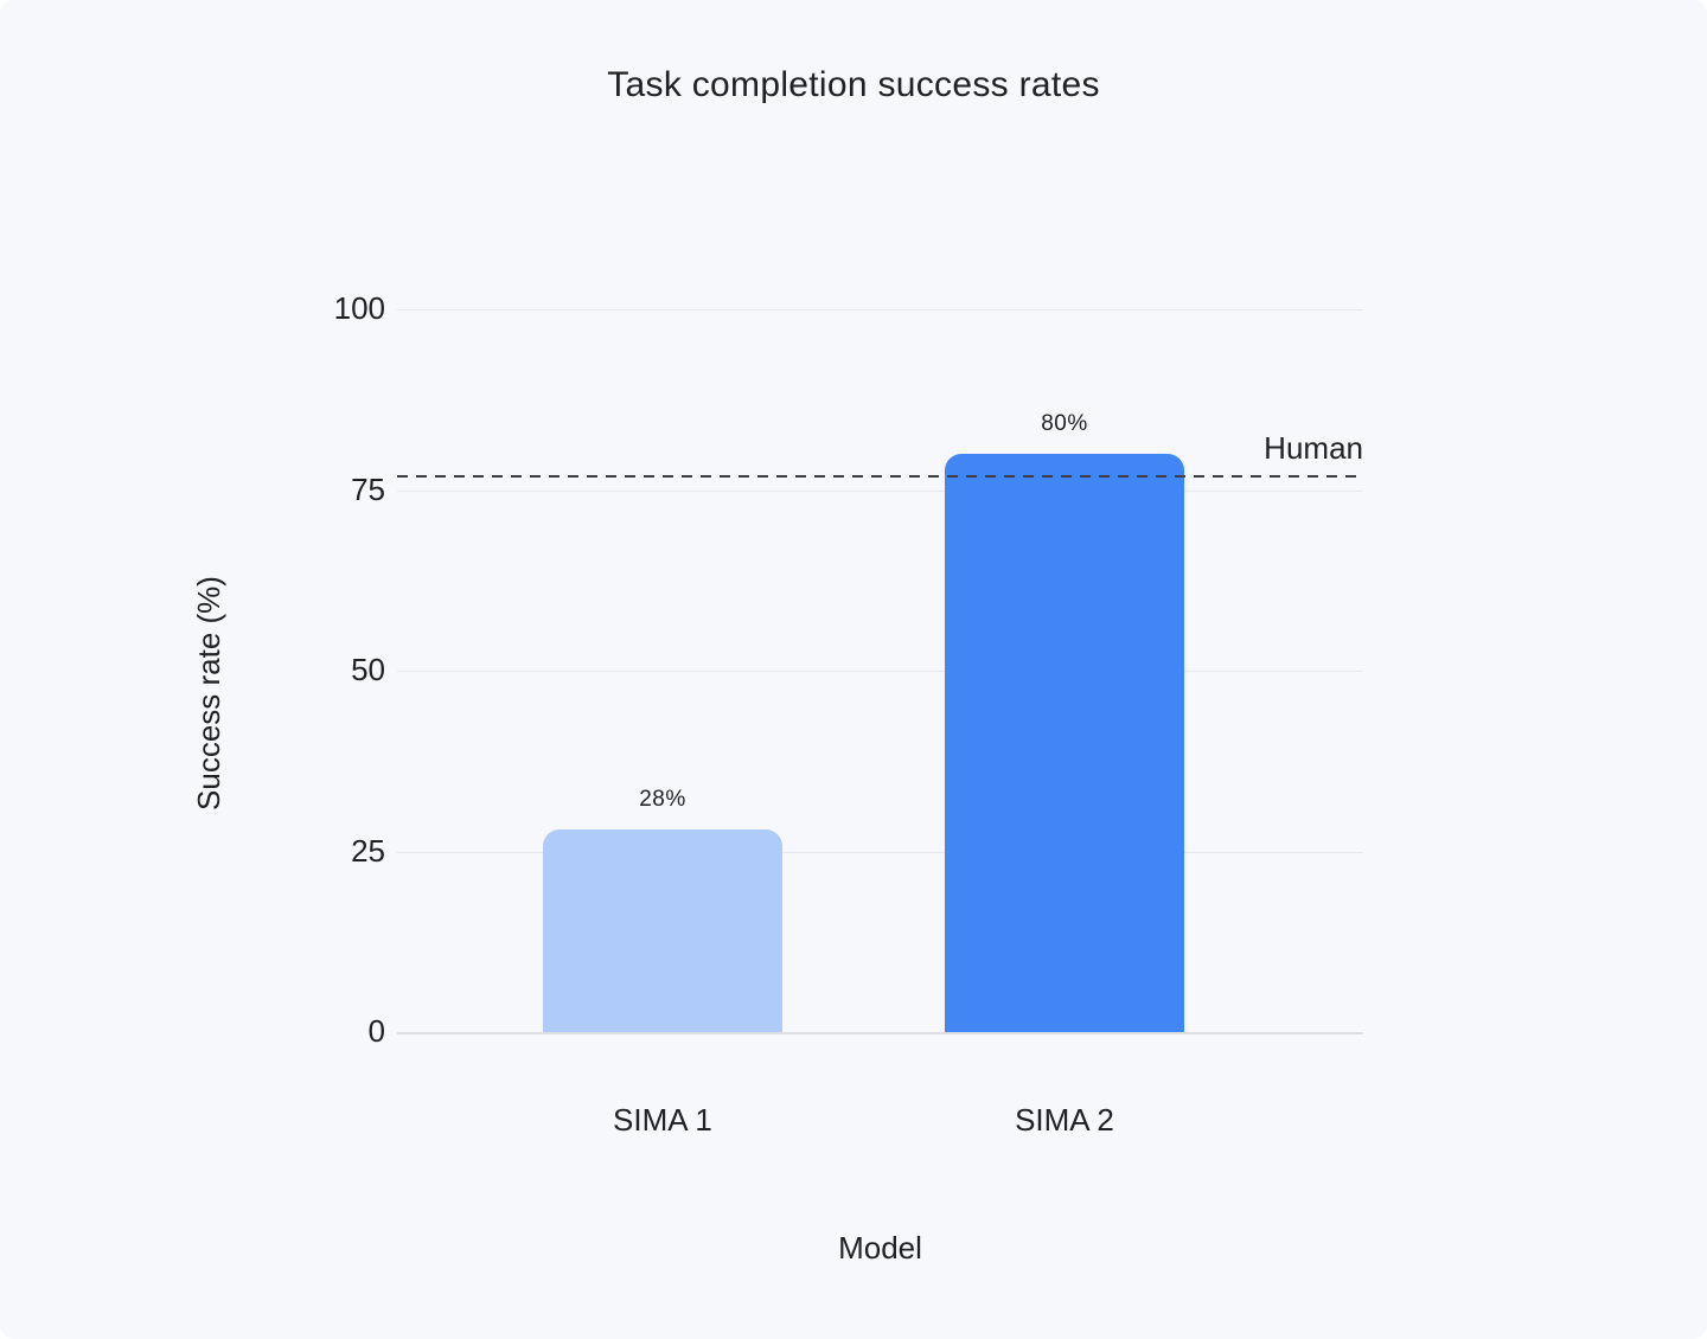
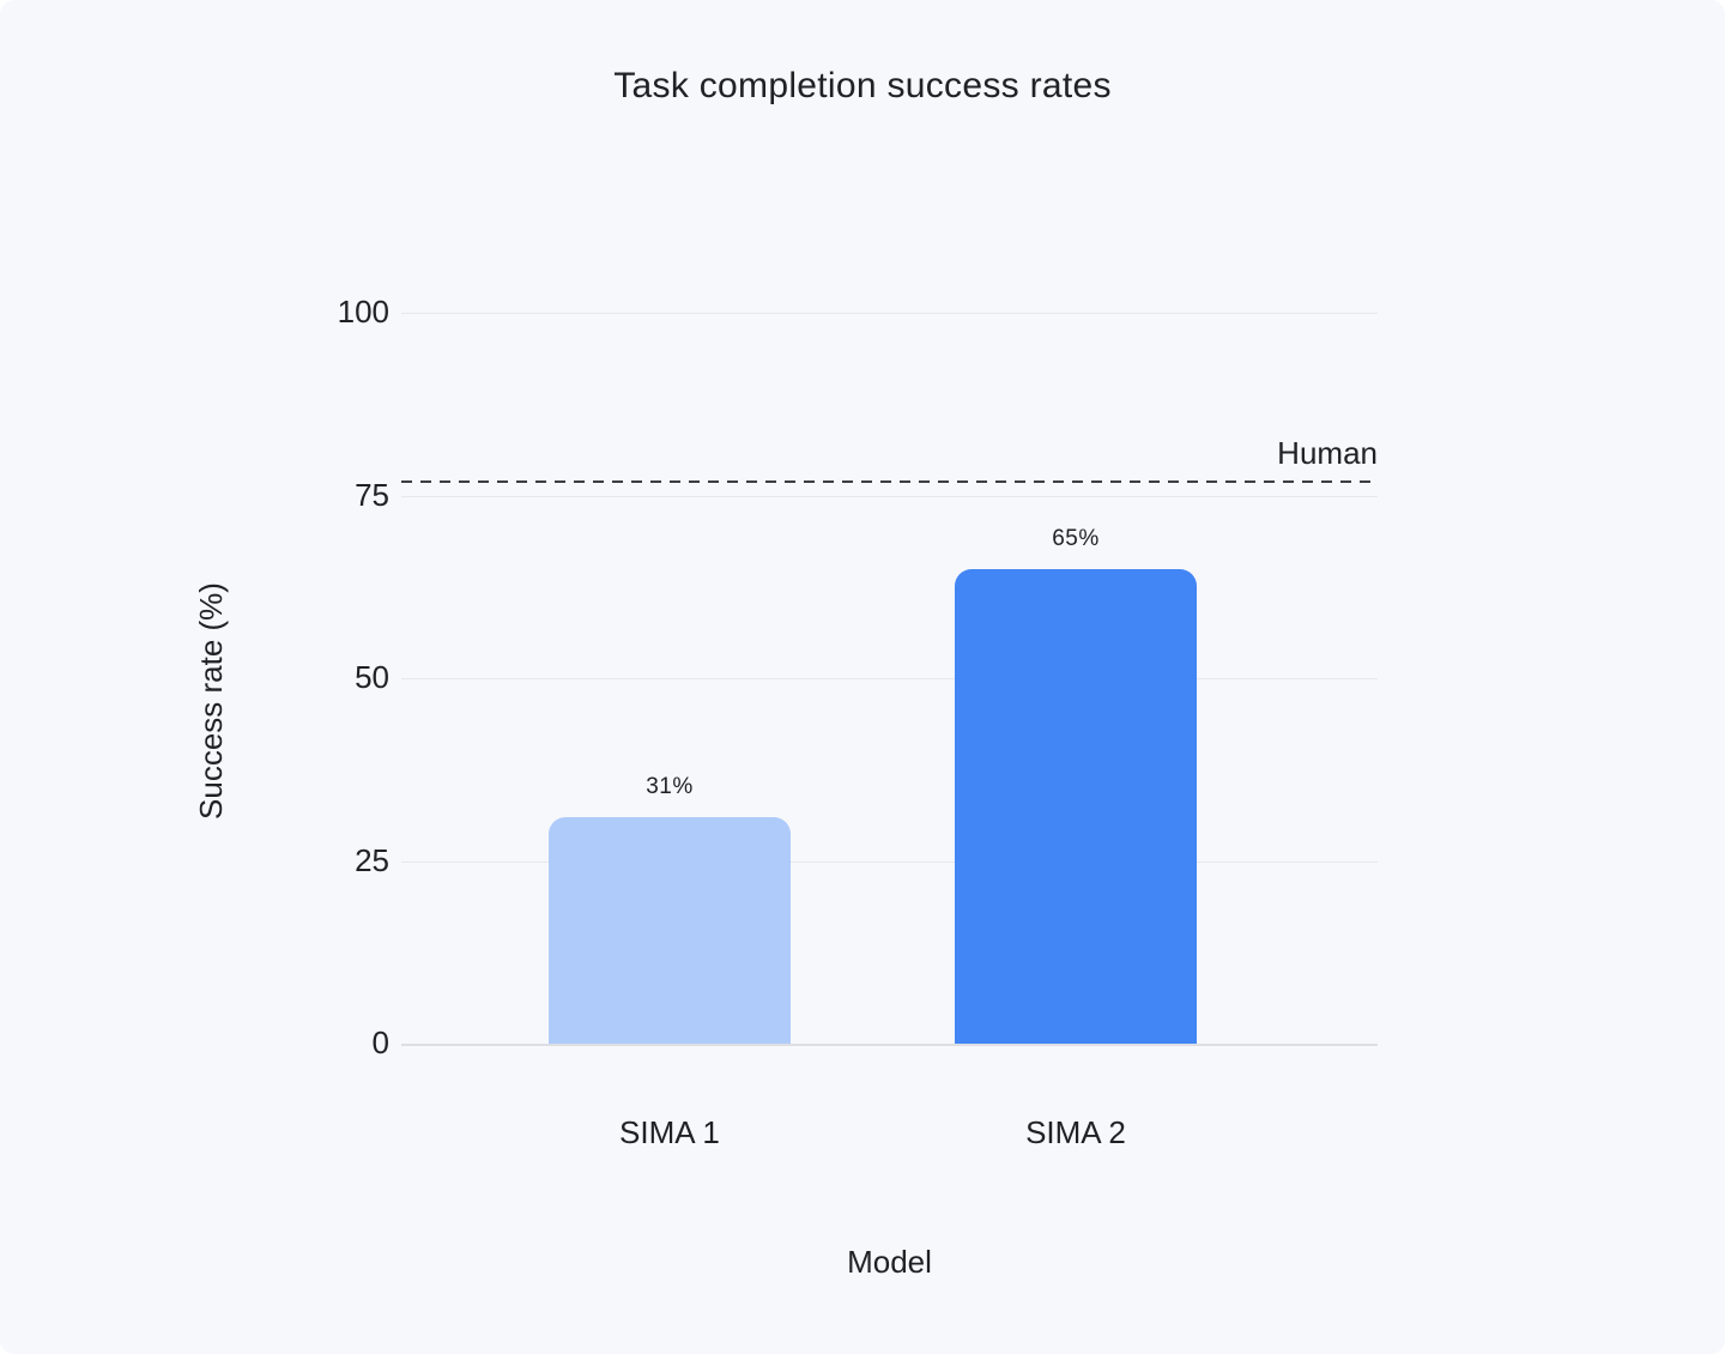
SIMA 1: 28% -> 31%
SIMA 2: 80% -> 65%
